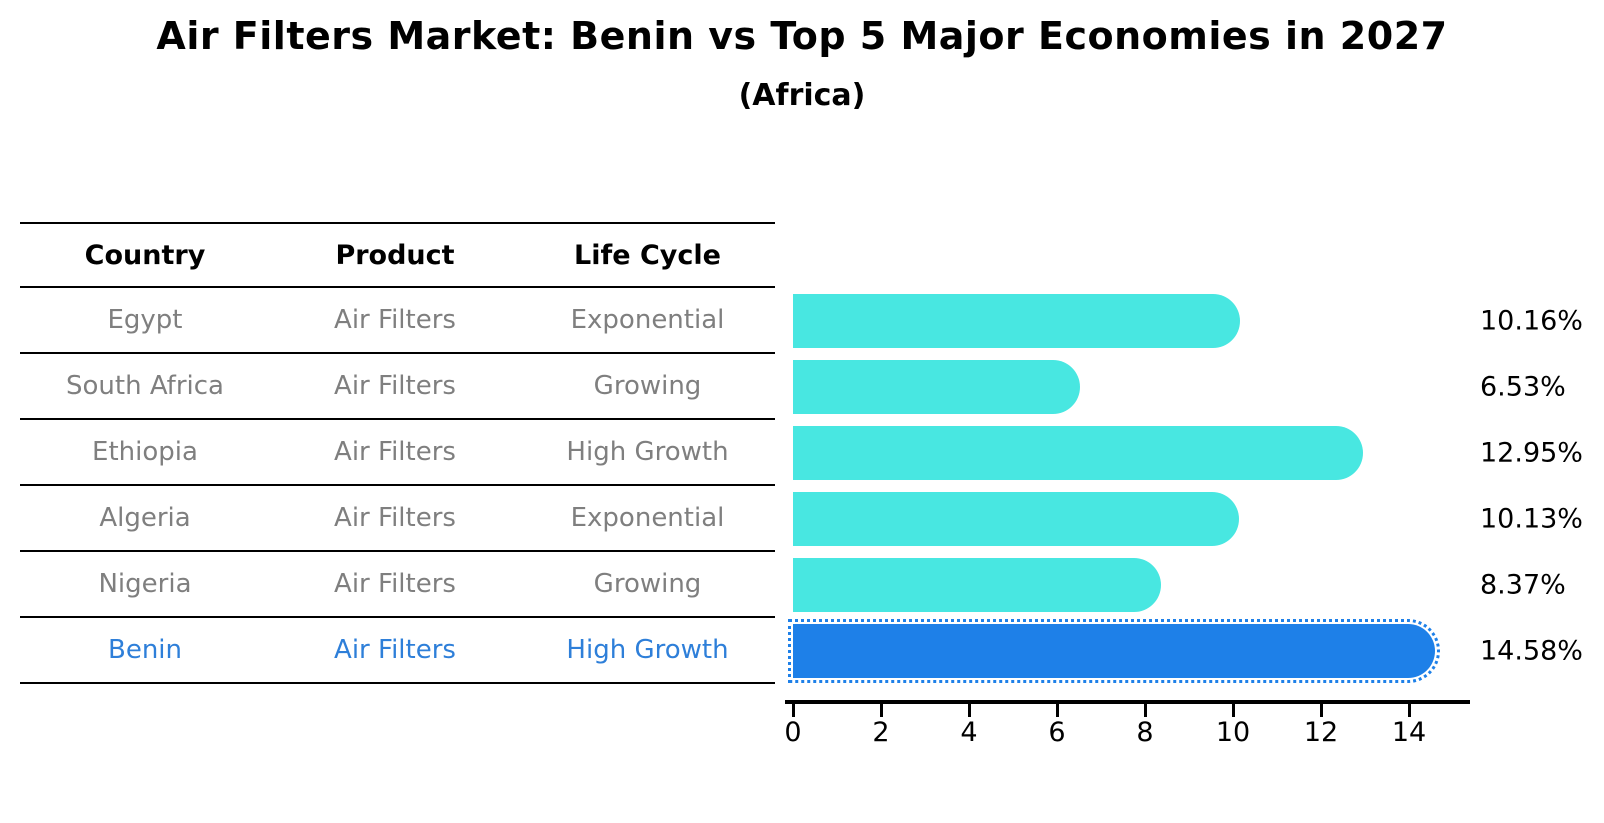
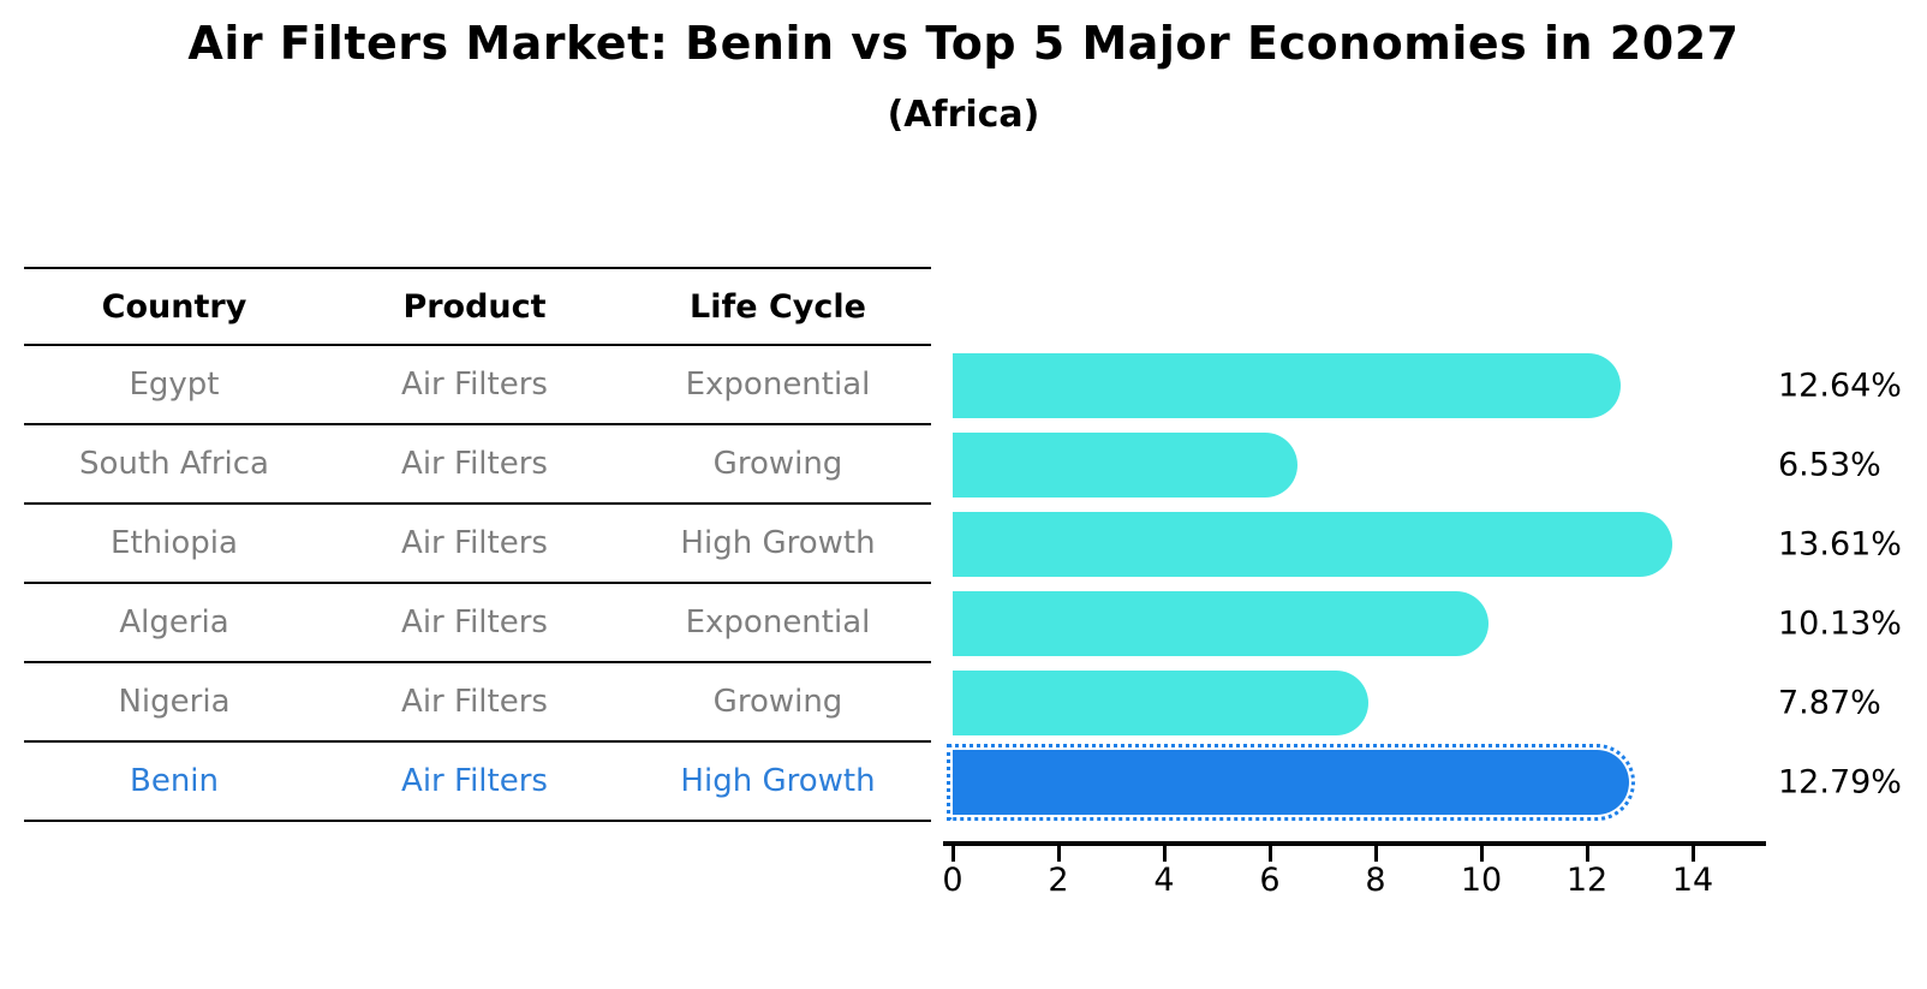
Egypt: 10.16% -> 12.64%
Ethiopia: 12.95% -> 13.61%
Nigeria: 8.37% -> 7.87%
Benin: 14.58% -> 12.79%
